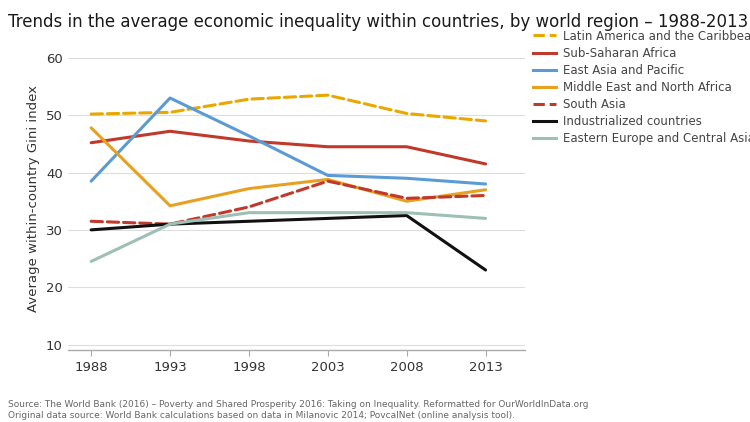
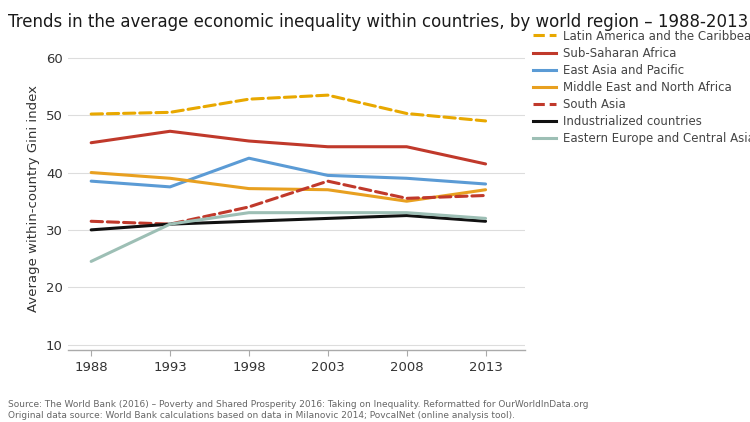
Middle East and North Africa/1988: 47.8 -> 40.0
East Asia and Pacific/1993: 53.0 -> 37.5
Middle East and North Africa/1993: 34.2 -> 39.0
East Asia and Pacific/1998: 46.4 -> 42.5
Middle East and North Africa/2003: 38.8 -> 37.0
Industrialized countries/2013: 23.0 -> 31.5
